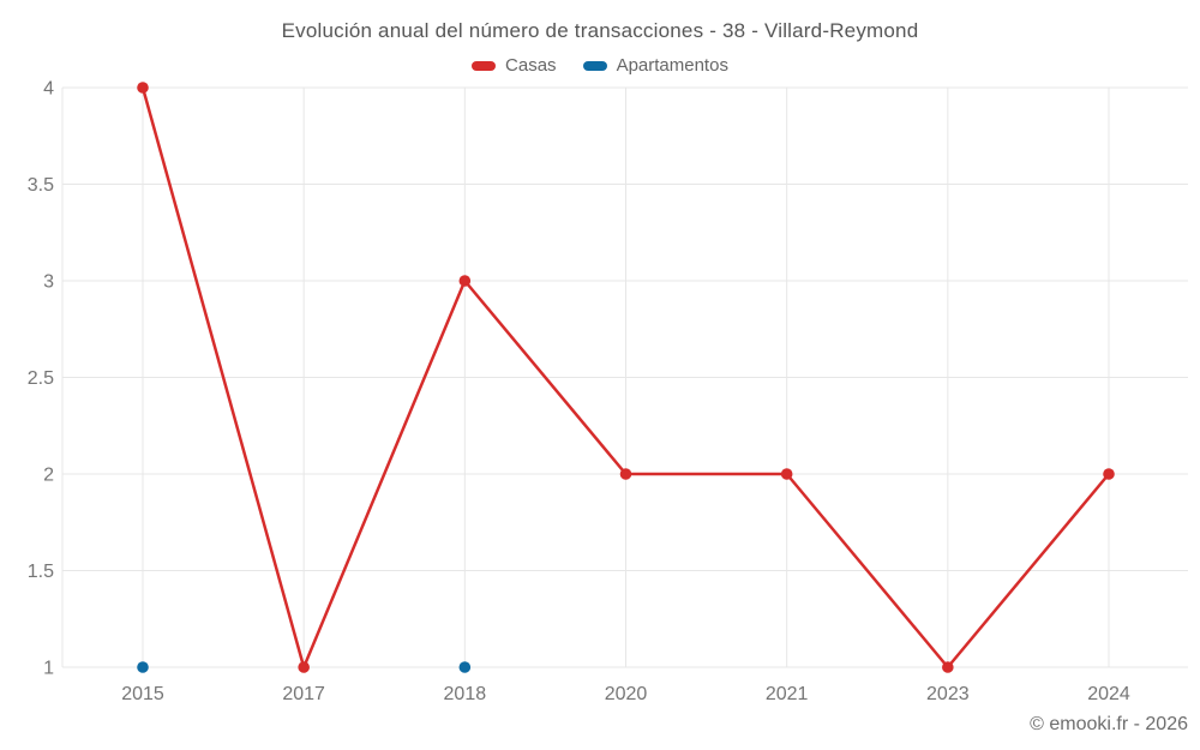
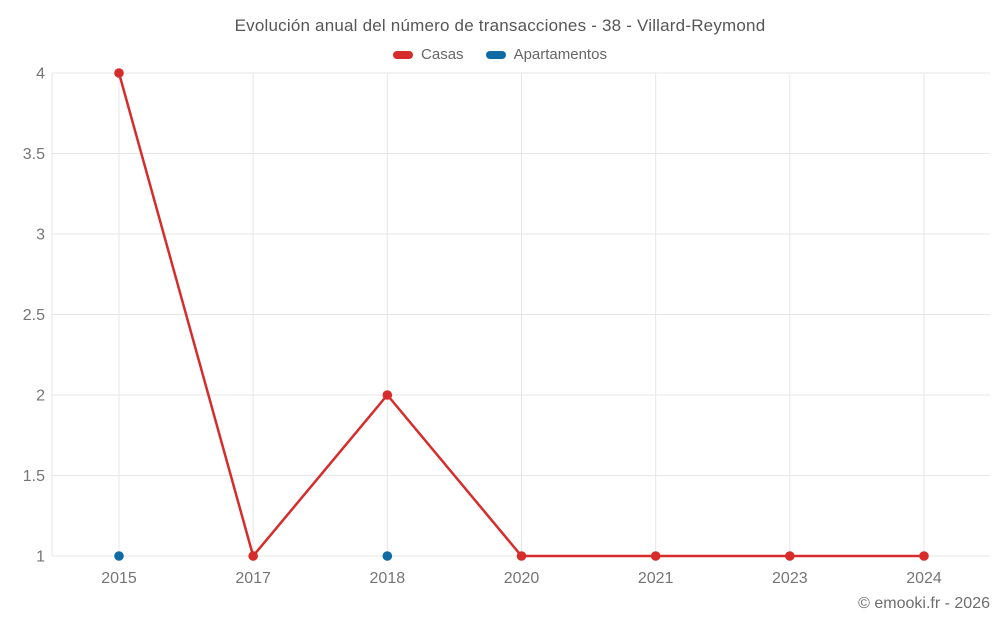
Casas/2018: 3 -> 2
Casas/2020: 2 -> 1
Casas/2021: 2 -> 1
Casas/2024: 2 -> 1
